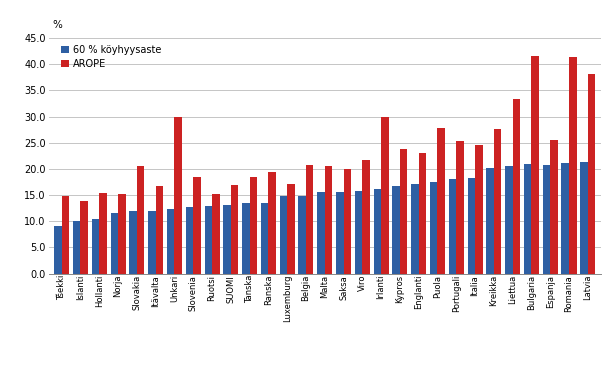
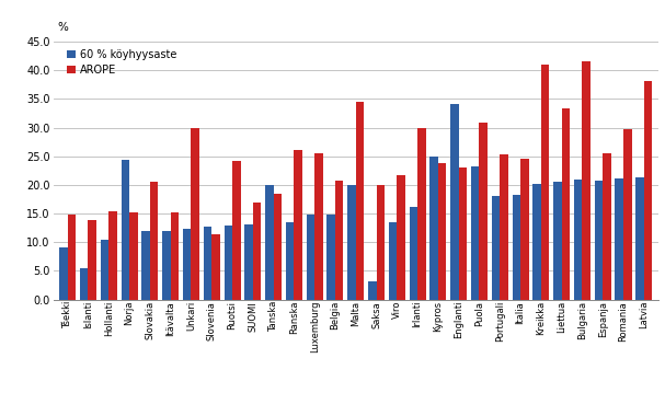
60 % köyhyysaste/Islanti: 10.0 -> 5.4
60 % köyhyysaste/Norja: 11.5 -> 24.4
AROPE/Itävalta: 16.7 -> 15.2
AROPE/Slovenia: 18.4 -> 11.4
AROPE/Ruotsi: 15.2 -> 24.2
60 % köyhyysaste/Tanska: 13.5 -> 20.0
AROPE/Ranska: 19.4 -> 26.0
AROPE/Luxemburg: 17.1 -> 25.6
60 % köyhyysaste/Malta: 15.5 -> 20.0
AROPE/Malta: 20.6 -> 34.4
60 % köyhyysaste/Saksa: 15.5 -> 3.2
60 % köyhyysaste/Viro: 15.7 -> 13.4
60 % köyhyysaste/Kypros: 16.8 -> 25.0
60 % köyhyysaste/Englanti: 17.1 -> 34.2
60 % köyhyysaste/Puola: 17.5 -> 23.2
AROPE/Puola: 27.8 -> 30.8
AROPE/Kreikka: 27.7 -> 41.0
AROPE/Romania: 41.4 -> 29.8
